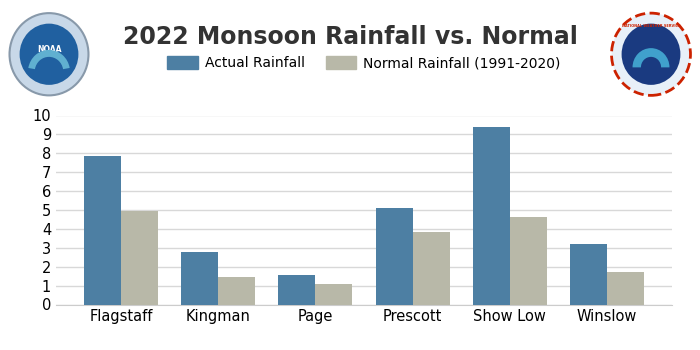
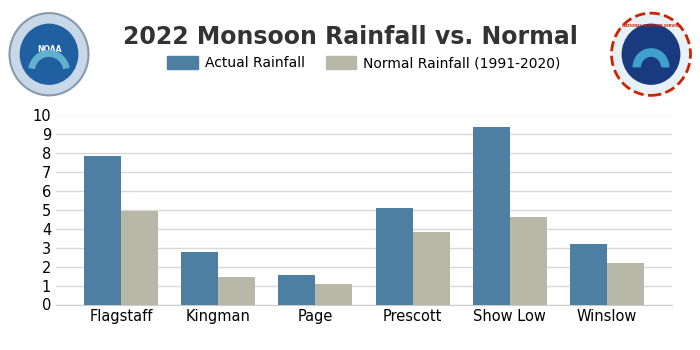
Normal Rainfall (1991-2020)/Winslow: 1.7 -> 2.2
